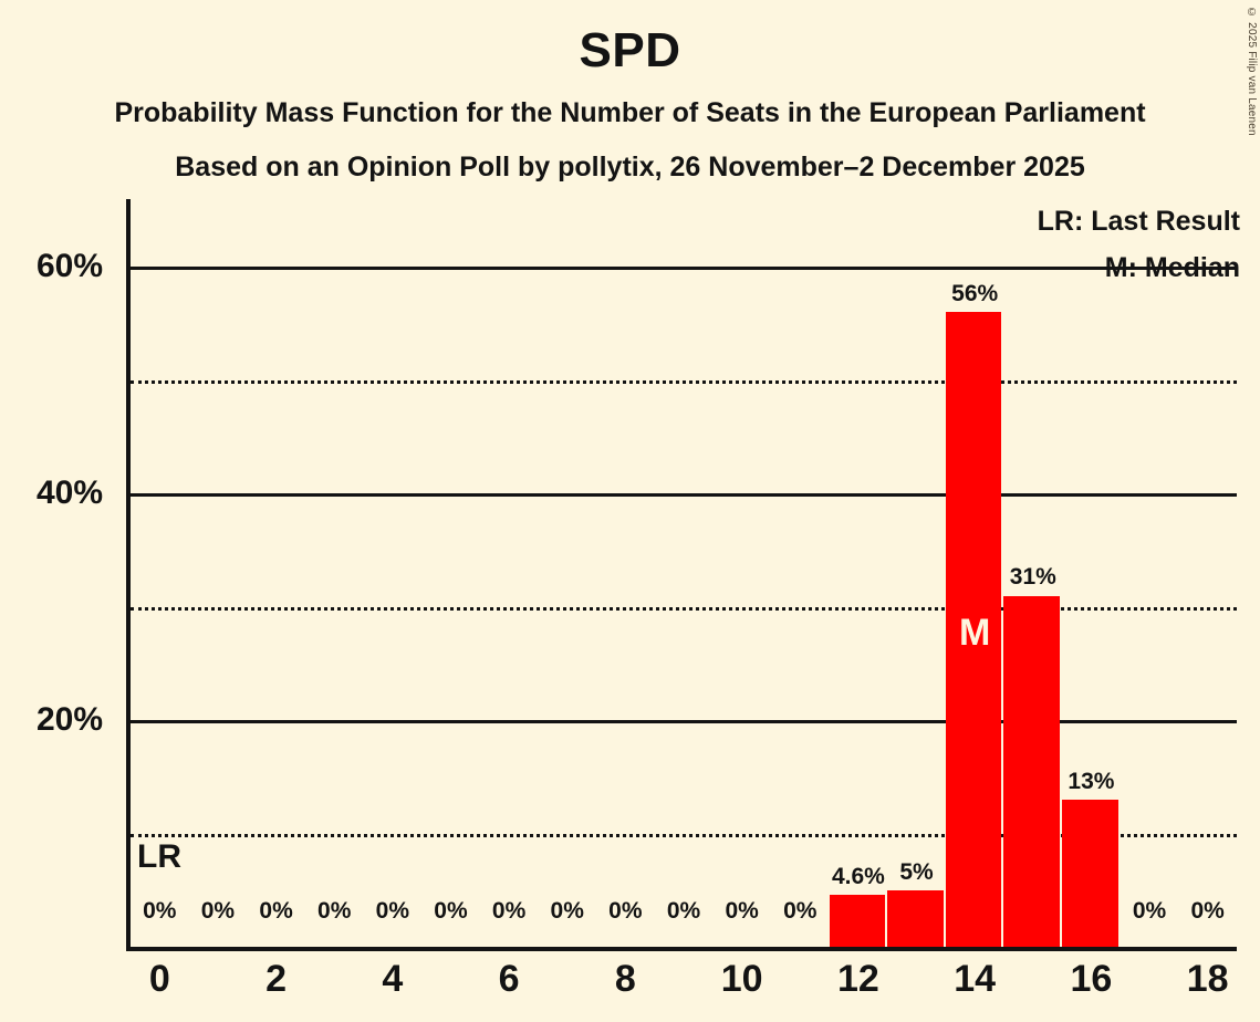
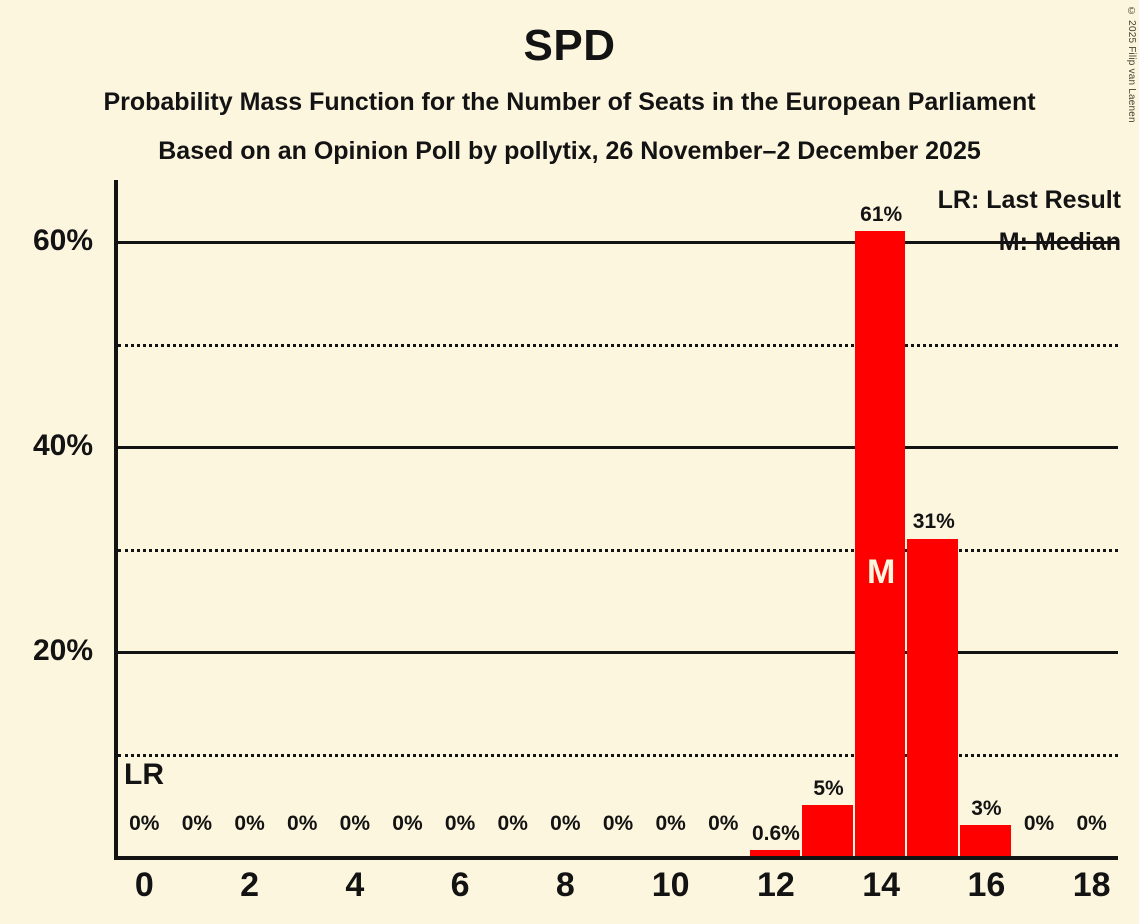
12: 4.6% -> 0.6%
14: 56% -> 61%
16: 13% -> 3%
